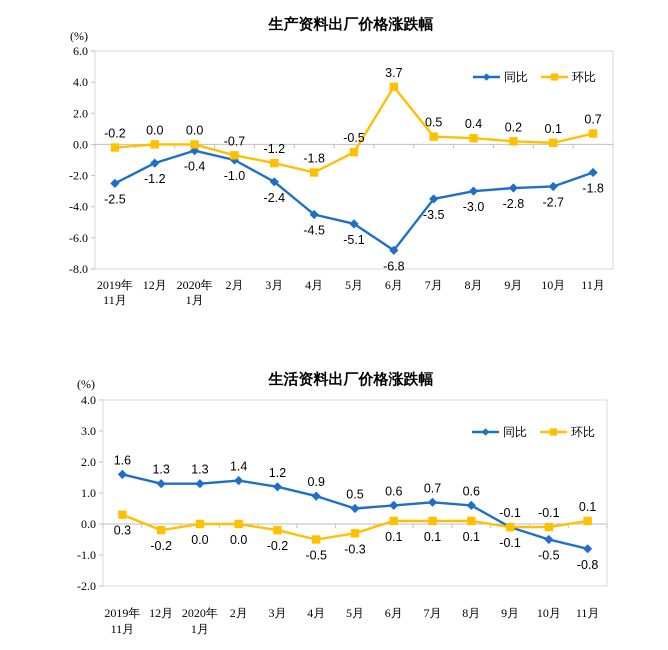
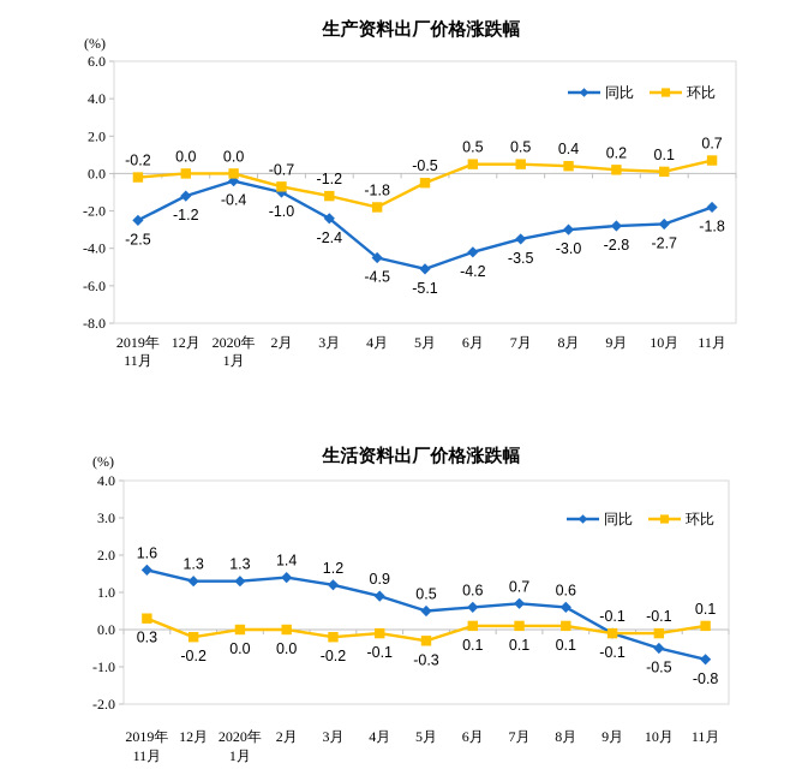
生产资料出厂价格涨跌幅/同比/6月: -6.8 -> -4.2
生产资料出厂价格涨跌幅/环比/6月: 3.7 -> 0.5
生活资料出厂价格涨跌幅/环比/4月: -0.5 -> -0.1
